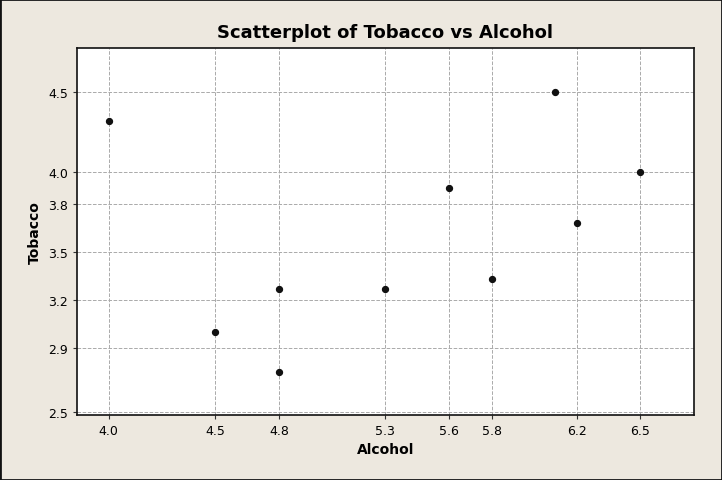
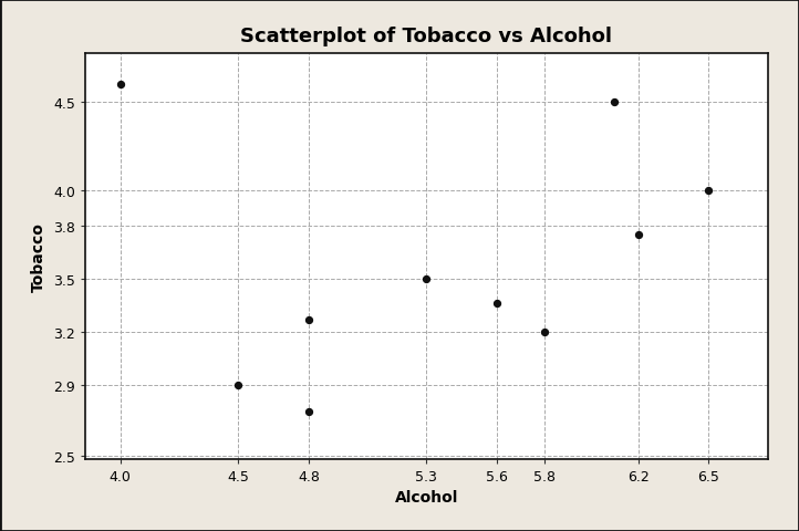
4.0: 4.32 -> 4.60
4.5: 3.00 -> 2.90
5.3: 3.27 -> 3.50
5.6: 3.90 -> 3.36
5.8: 3.33 -> 3.20
6.2: 3.68 -> 3.75
